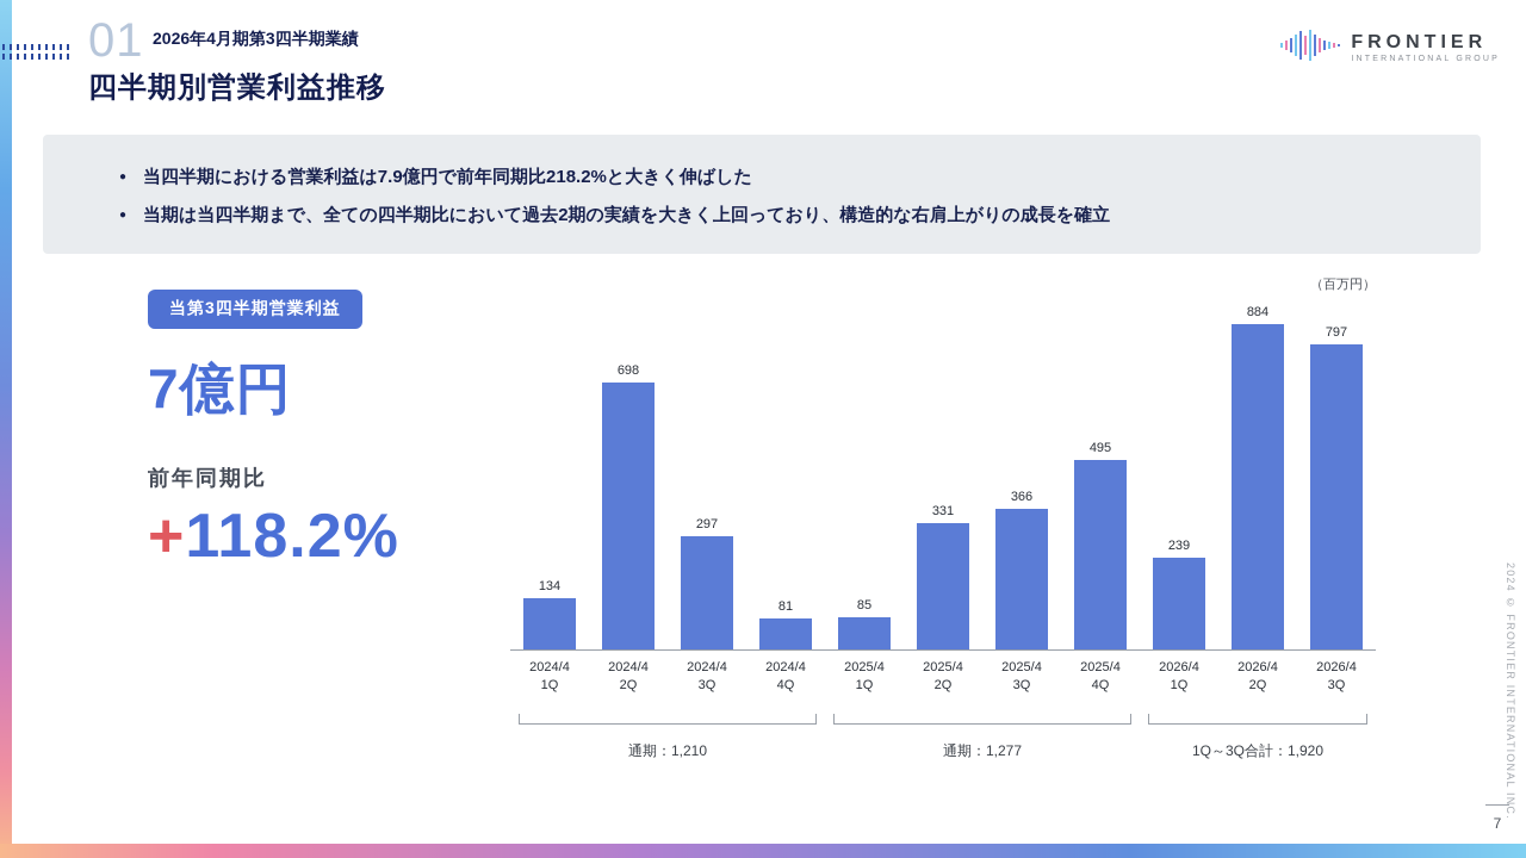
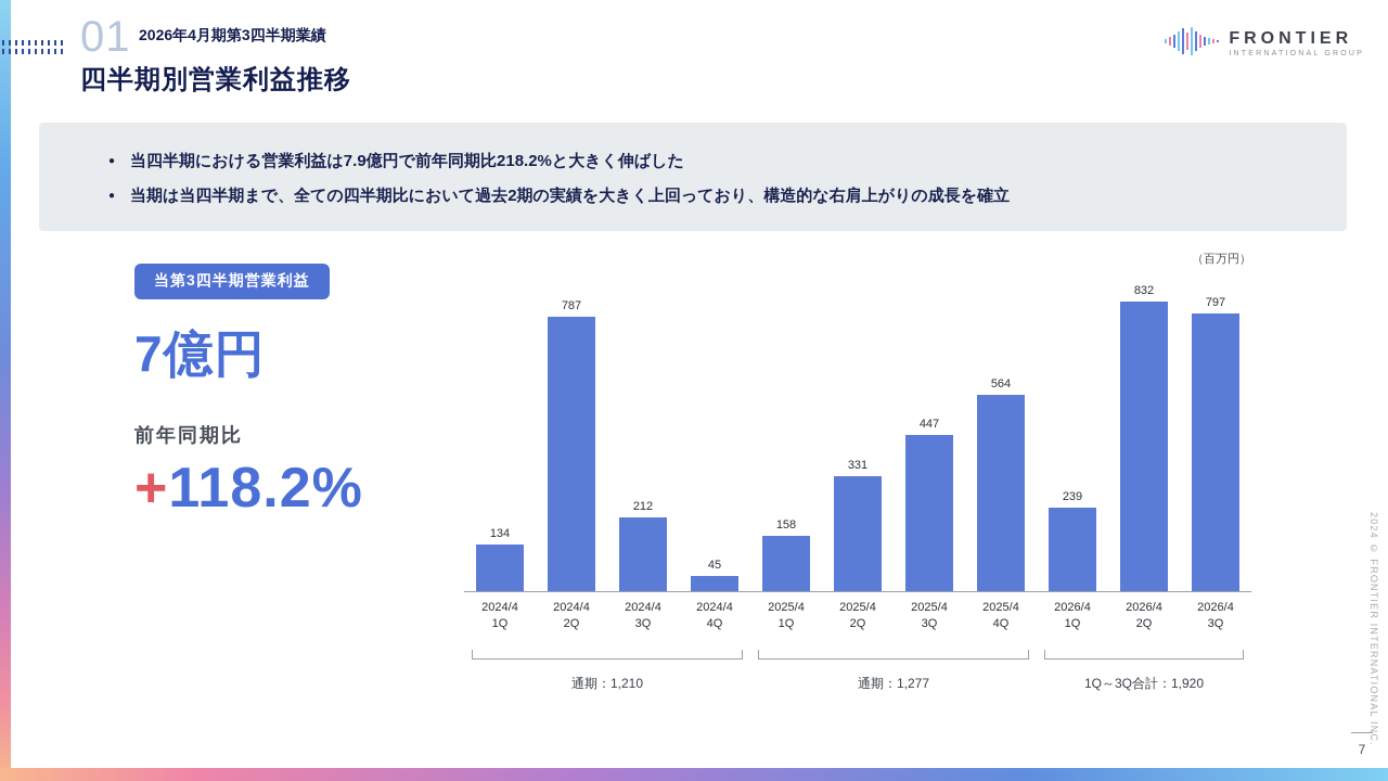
2024/4 2Q: 698 -> 787
2024/4 3Q: 297 -> 212
2024/4 4Q: 81 -> 45
2025/4 1Q: 85 -> 158
2025/4 3Q: 366 -> 447
2025/4 4Q: 495 -> 564
2026/4 2Q: 884 -> 832
